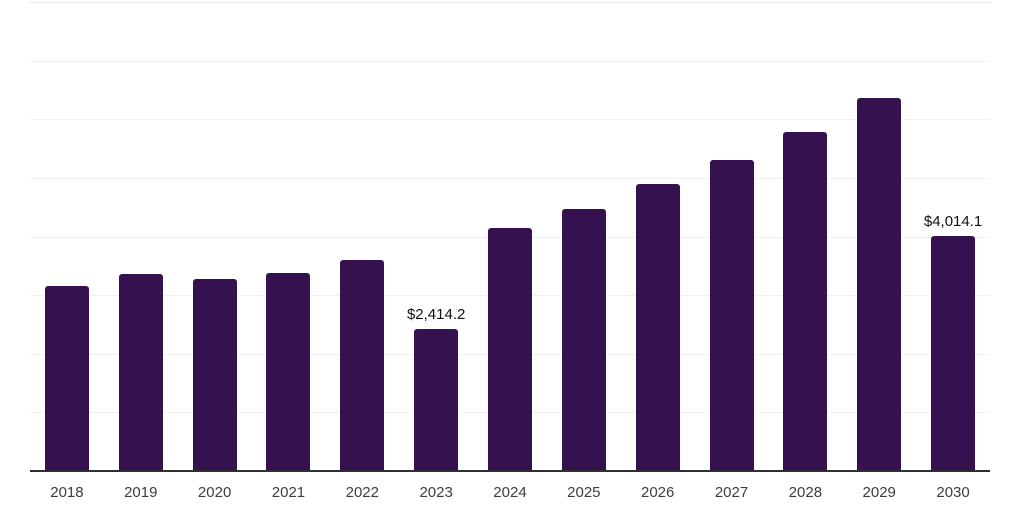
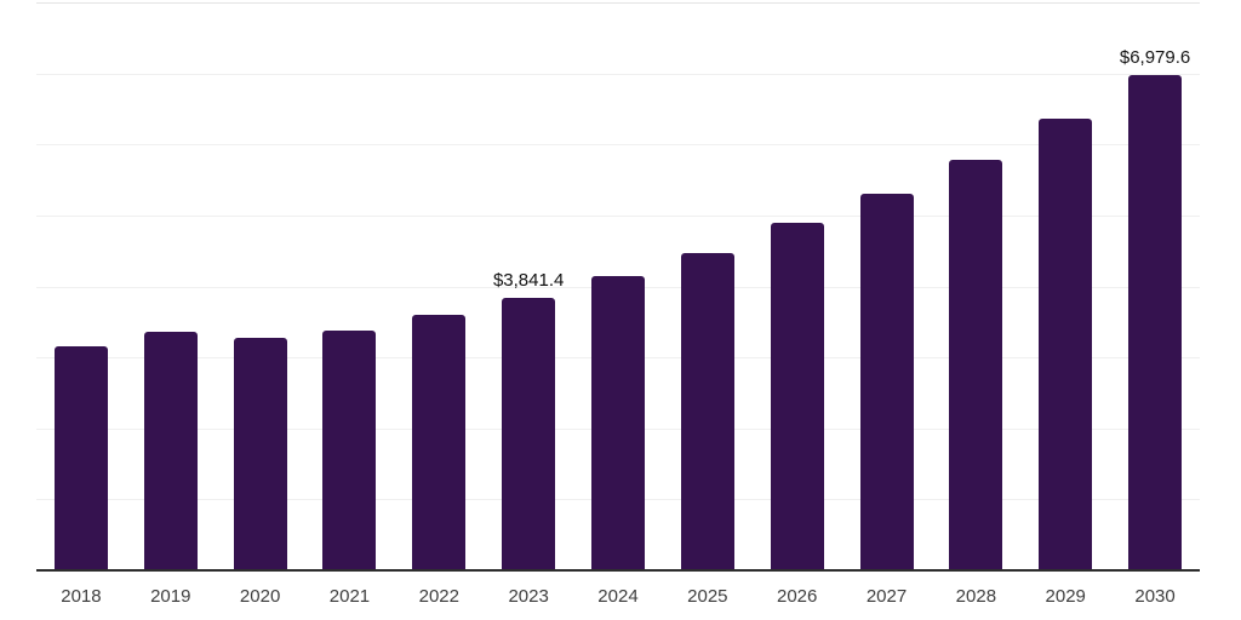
2023: $2,414.2 -> $3,841.4
2030: $4,014.1 -> $6,979.6
